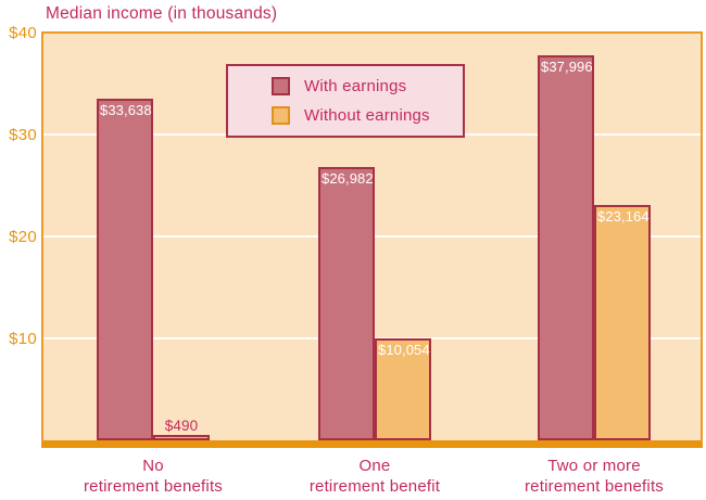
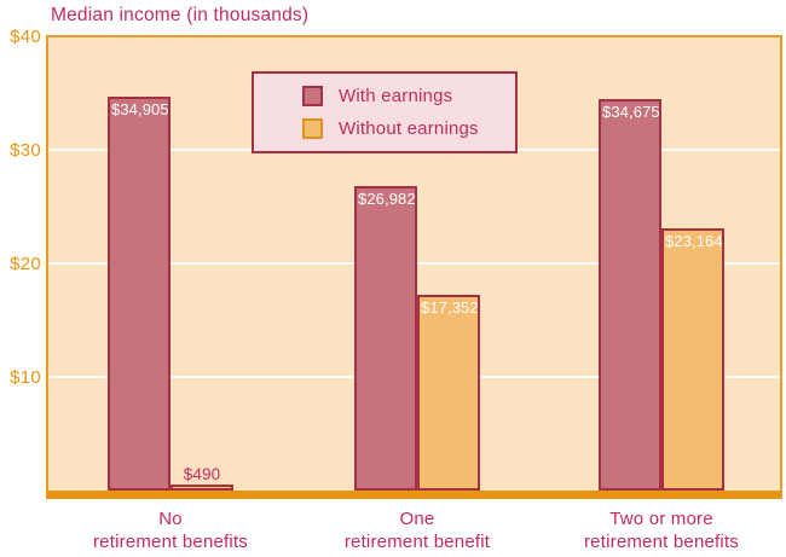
With earnings/No retirement benefits: $33,638 -> $34,905
Without earnings/One retirement benefit: $10,054 -> $17,352
With earnings/Two or more retirement benefits: $37,996 -> $34,675
